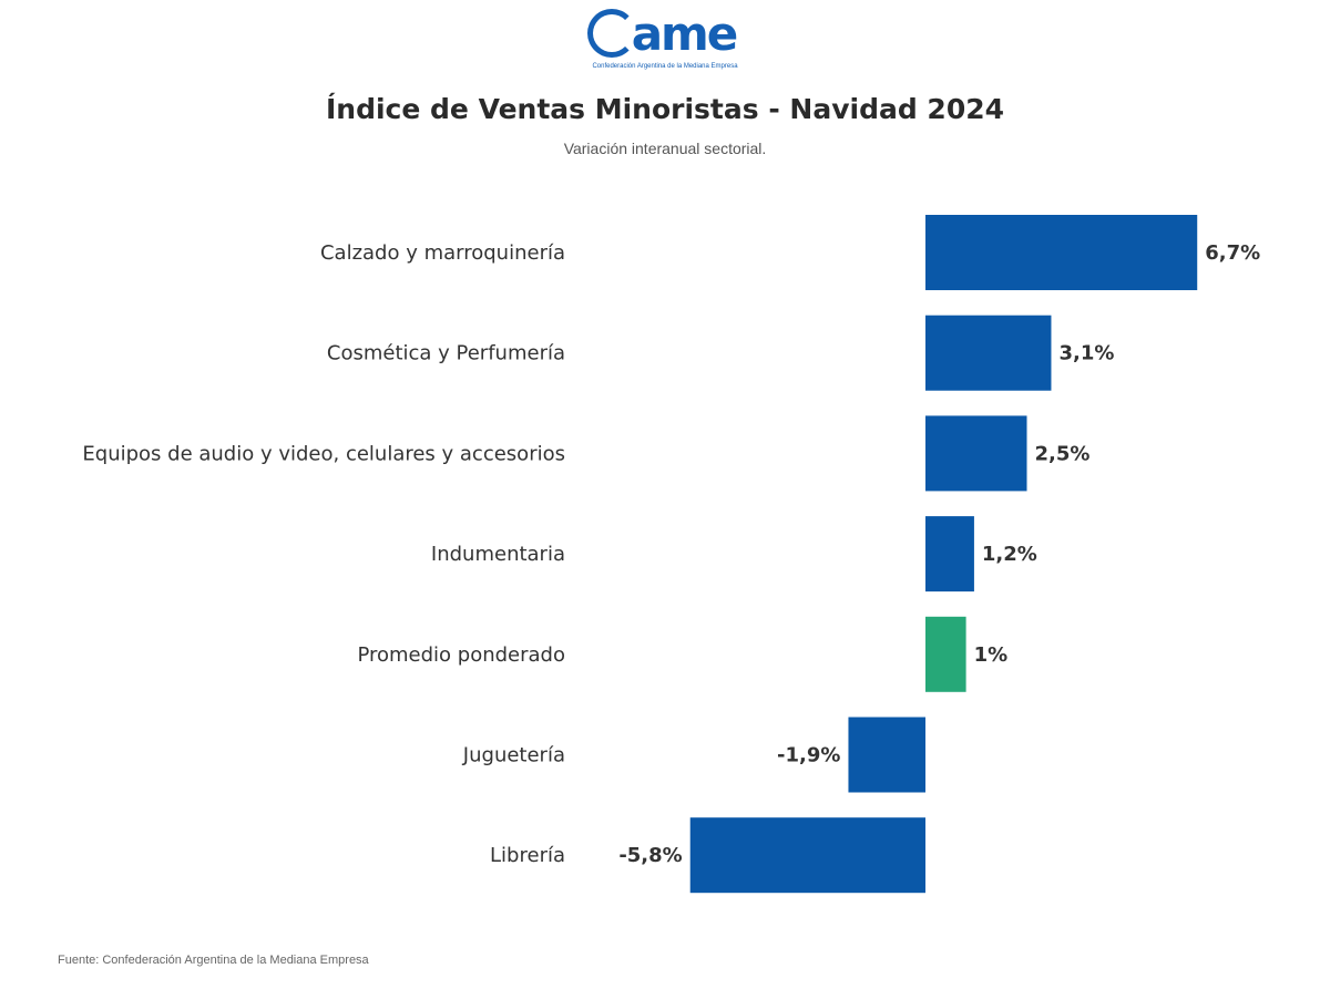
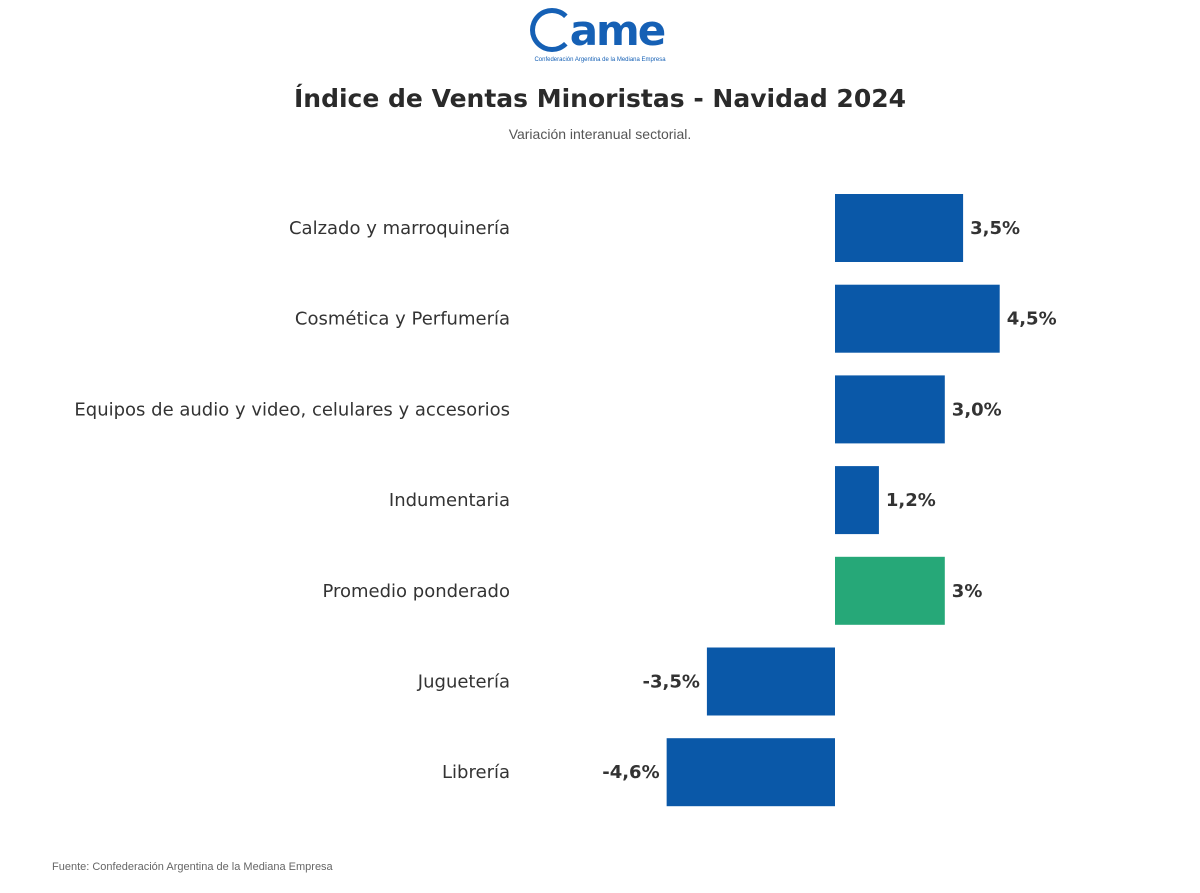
Calzado y marroquinería: 6,7% -> 3,5%
Cosmética y Perfumería: 3,1% -> 4,5%
Equipos de audio y video, celulares y accesorios: 2,5% -> 3,0%
Promedio ponderado: 1% -> 3%
Juguetería: -1,9% -> -3,5%
Librería: -5,8% -> -4,6%
